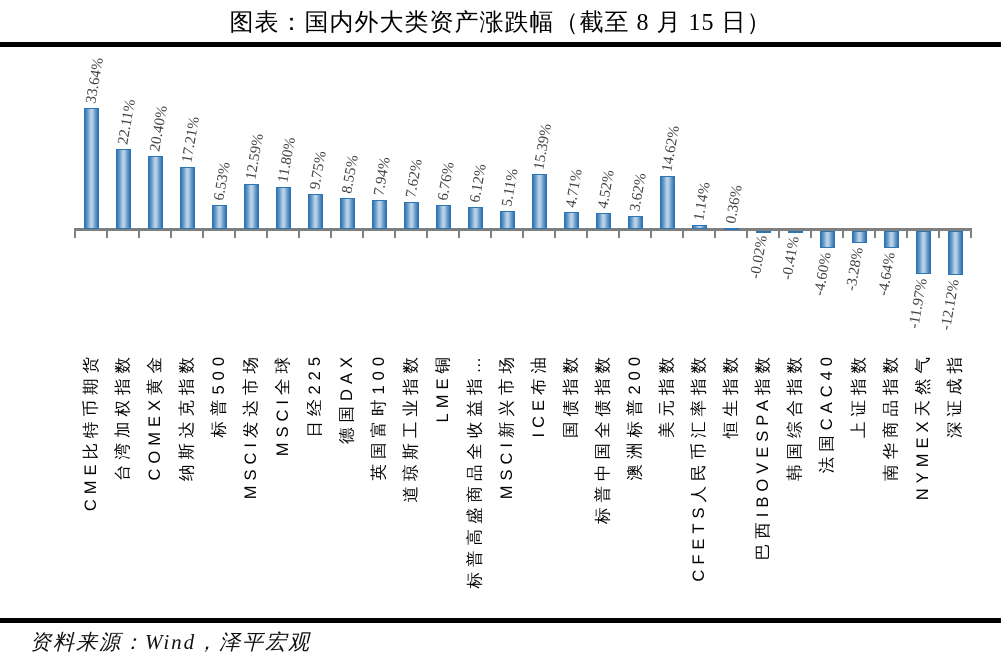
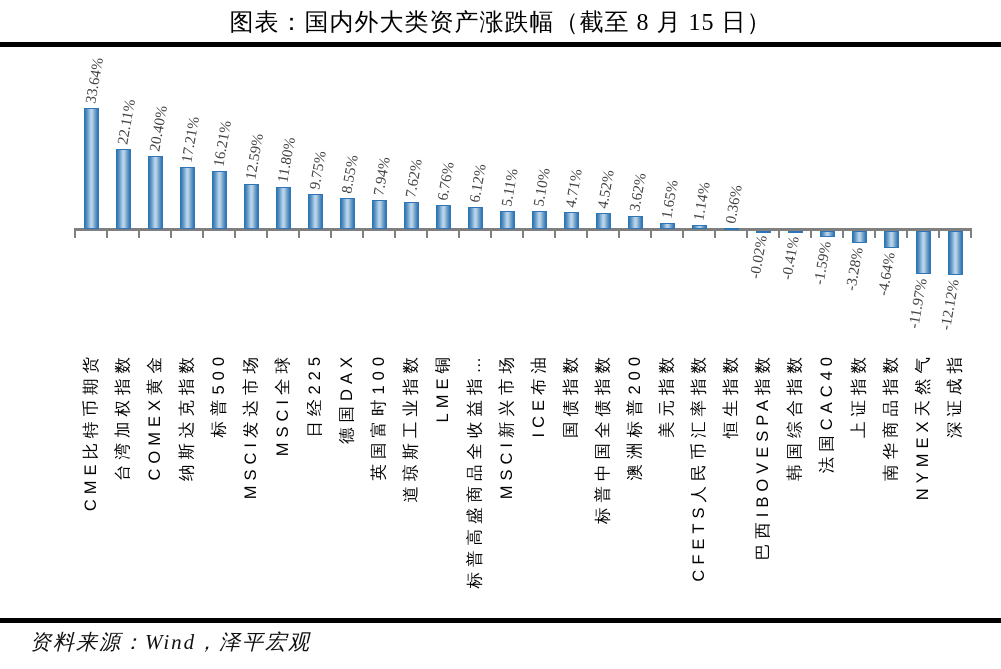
标普500: 6.53% -> 16.21%
ICE布油: 15.39% -> 5.10%
美元指数: 14.62% -> 1.65%
法国CAC40: -4.60% -> -1.59%
